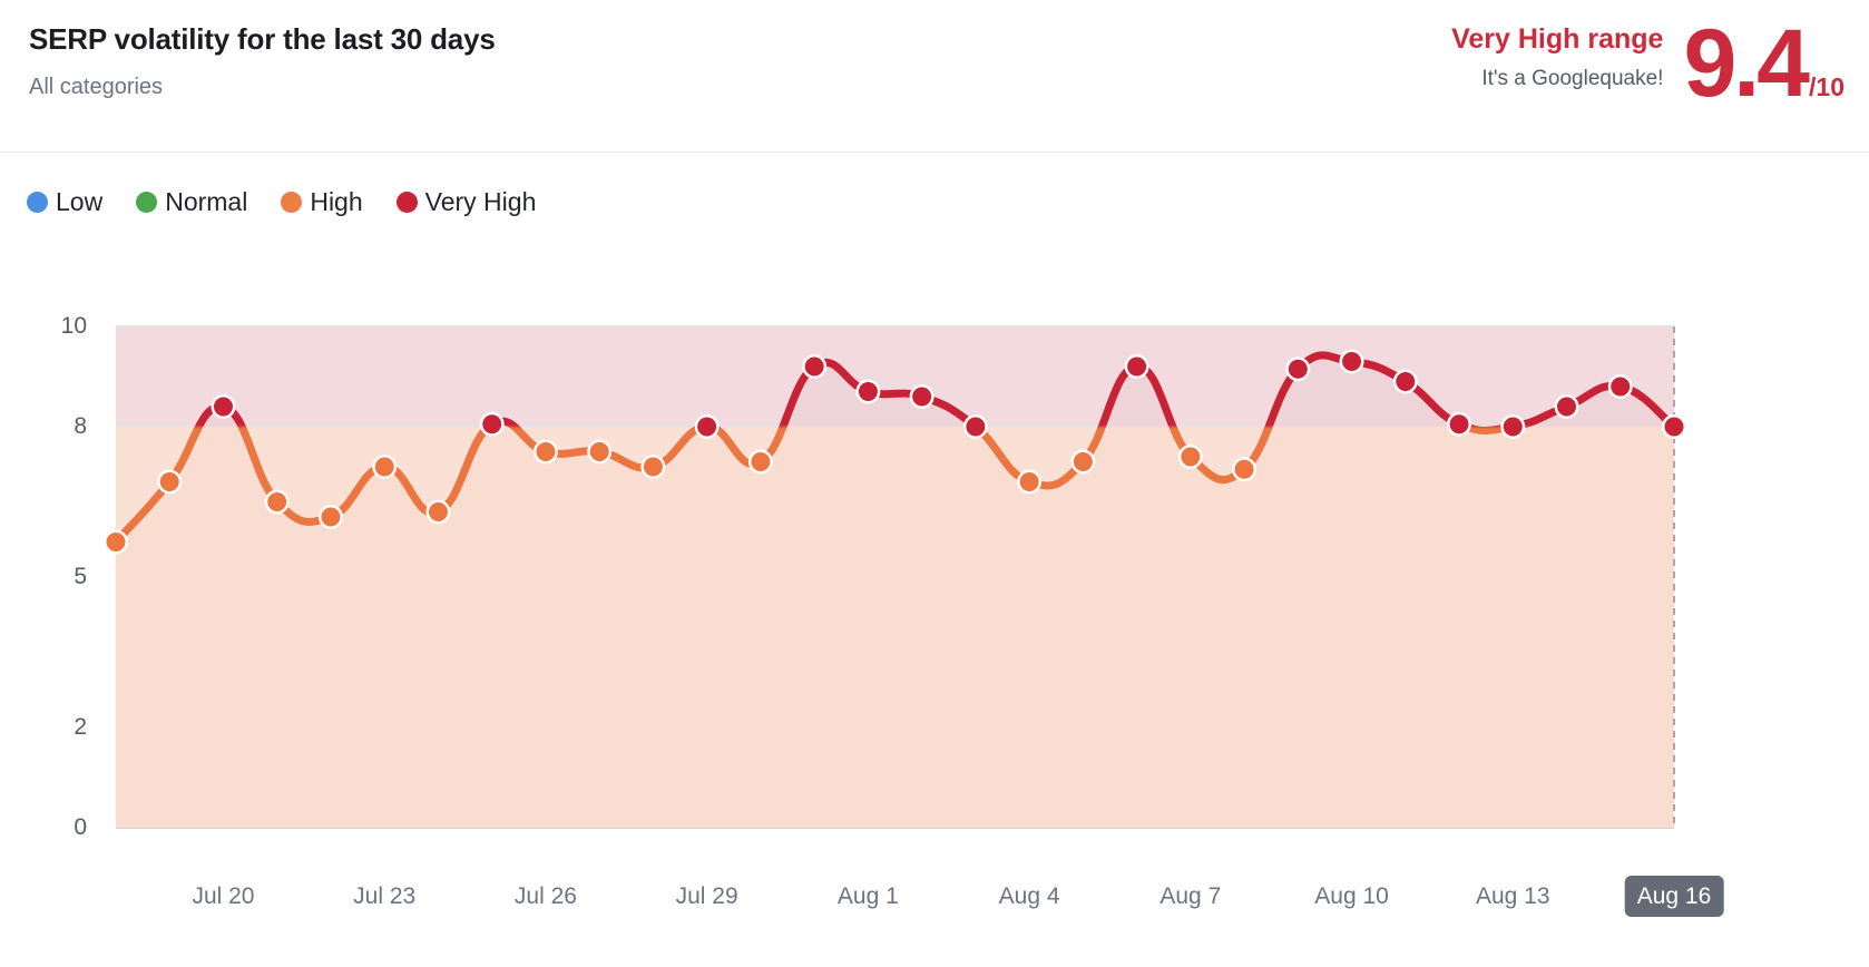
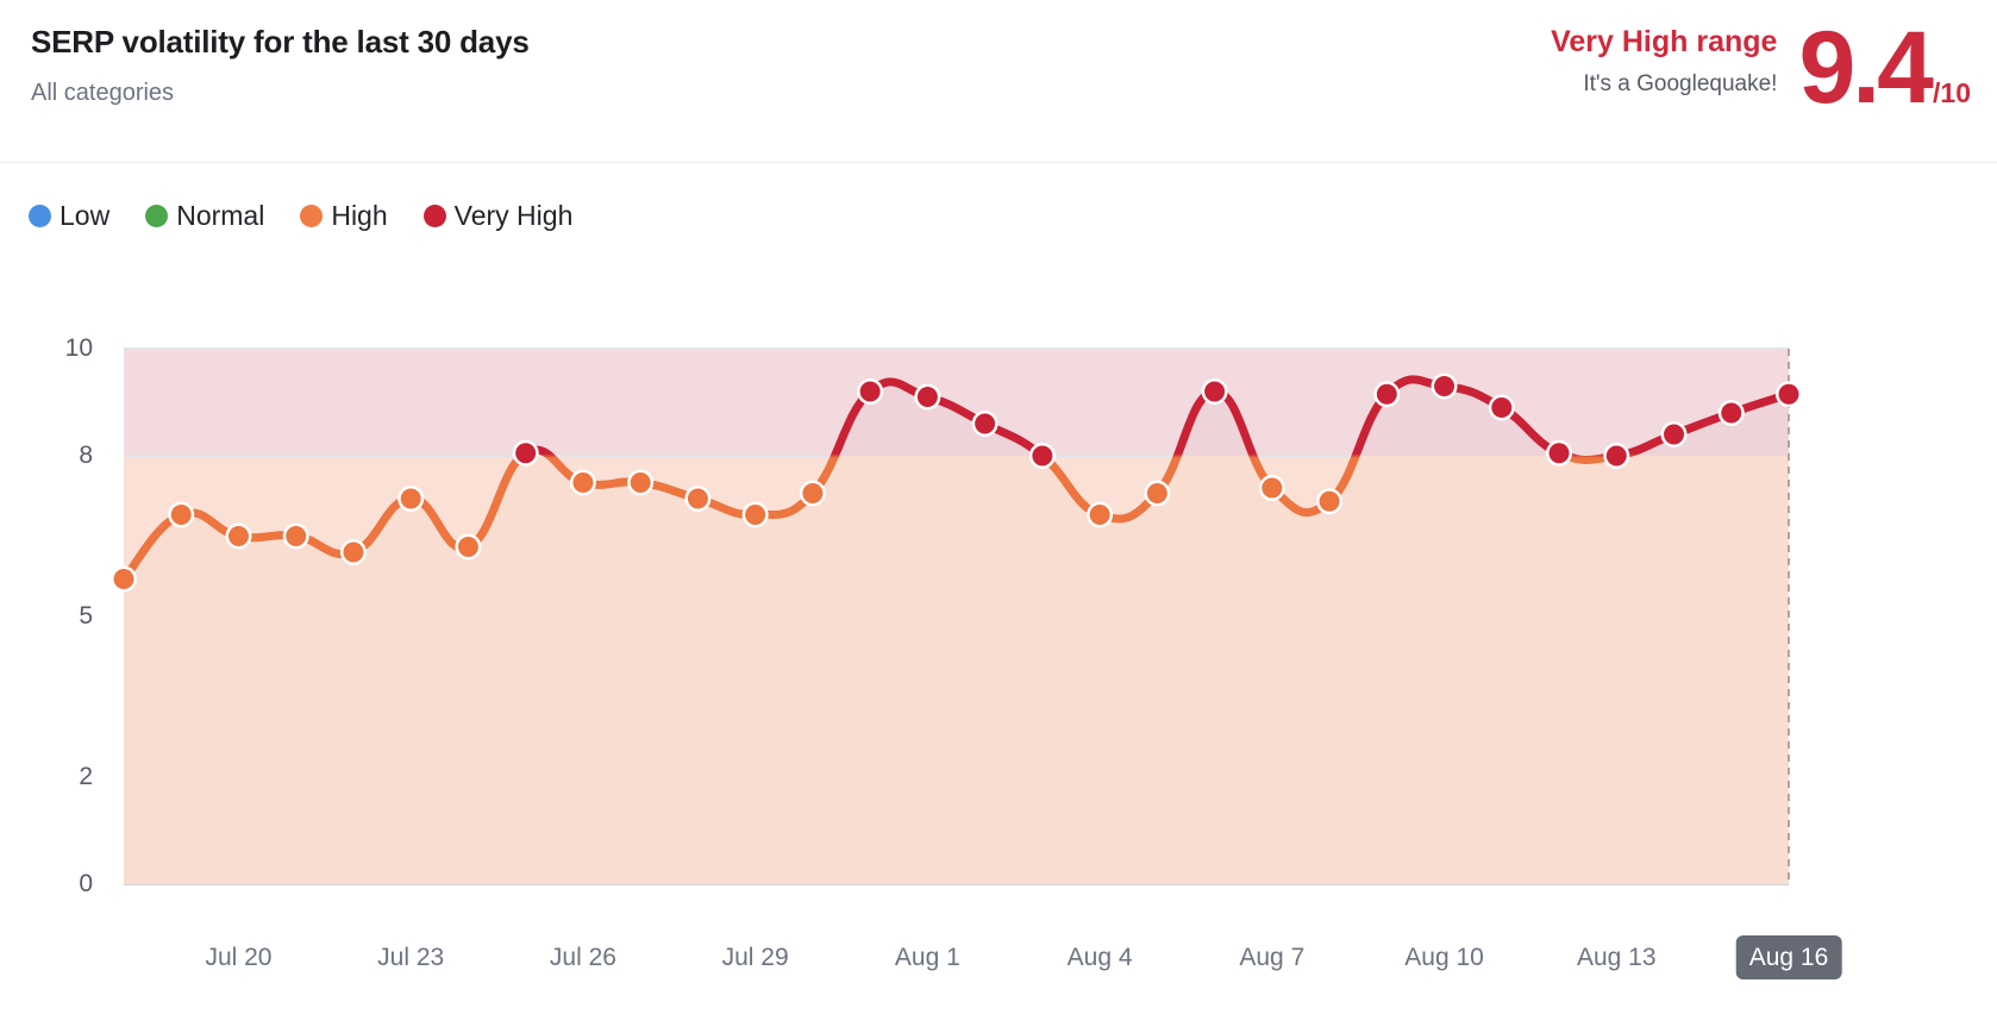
Jul 20: 8.4 -> 6.5
Jul 29: 8.0 -> 6.9
Aug 1: 8.7 -> 9.1
Aug 16: 8.0 -> 9.2
